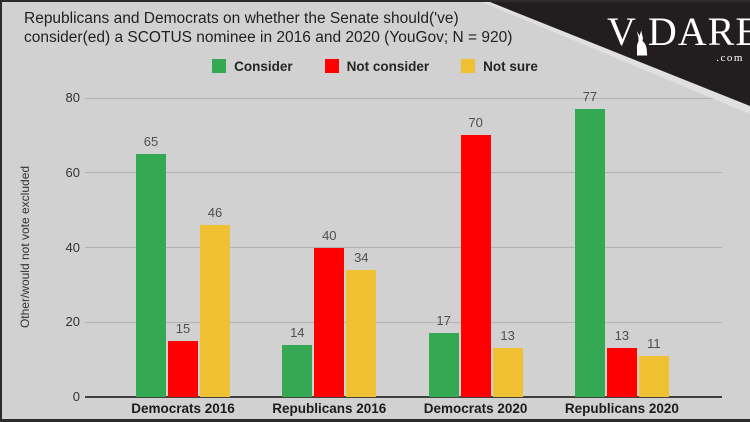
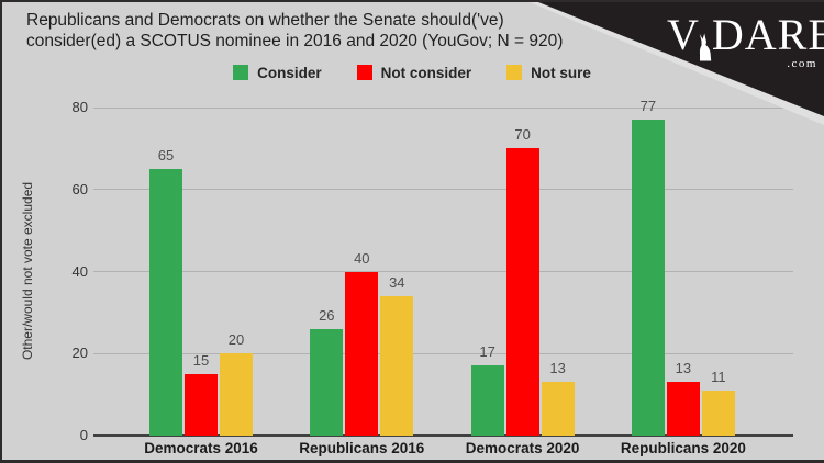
Not sure/Democrats 2016: 46 -> 20
Consider/Republicans 2016: 14 -> 26
